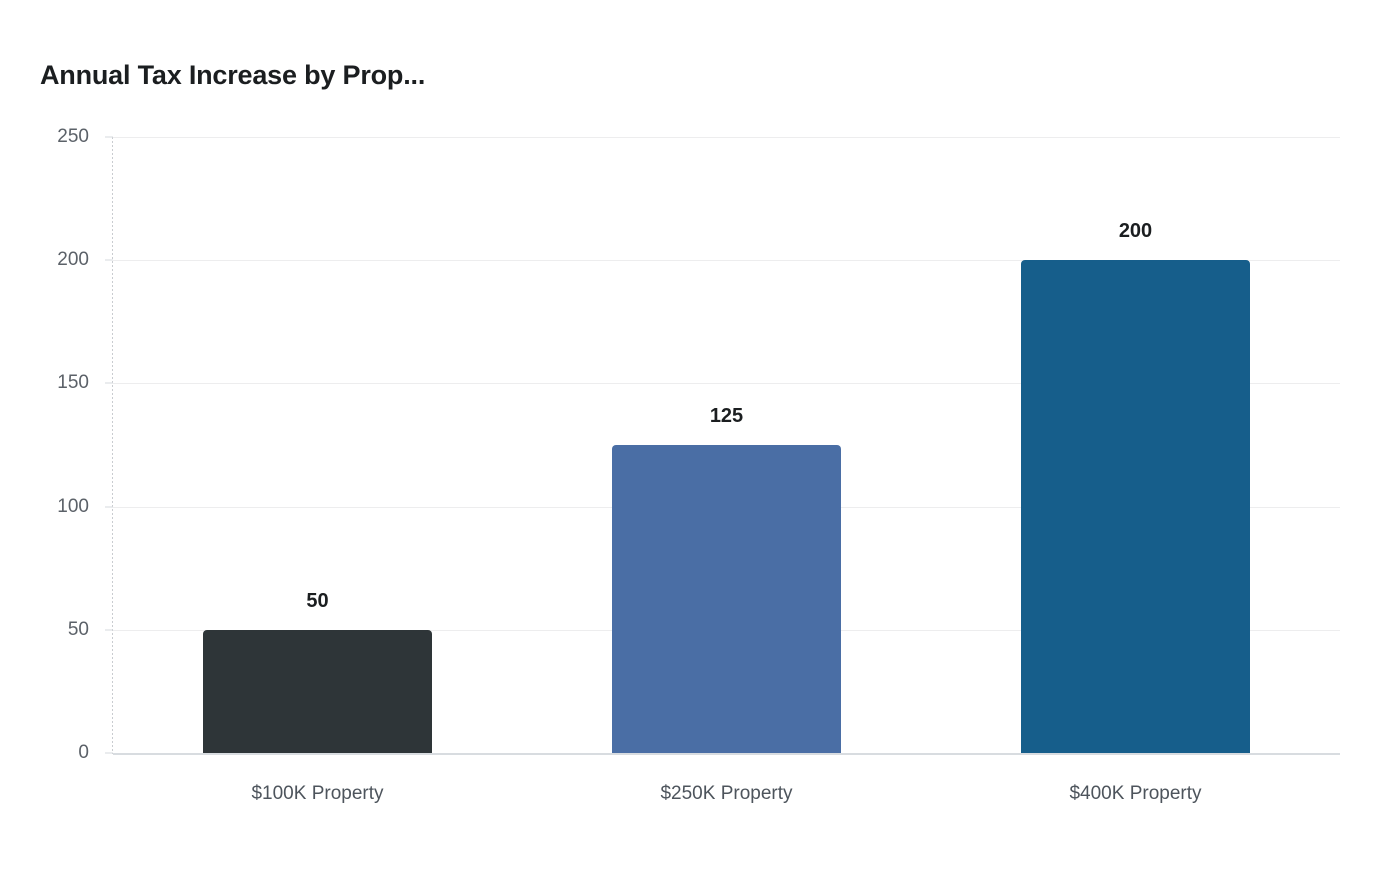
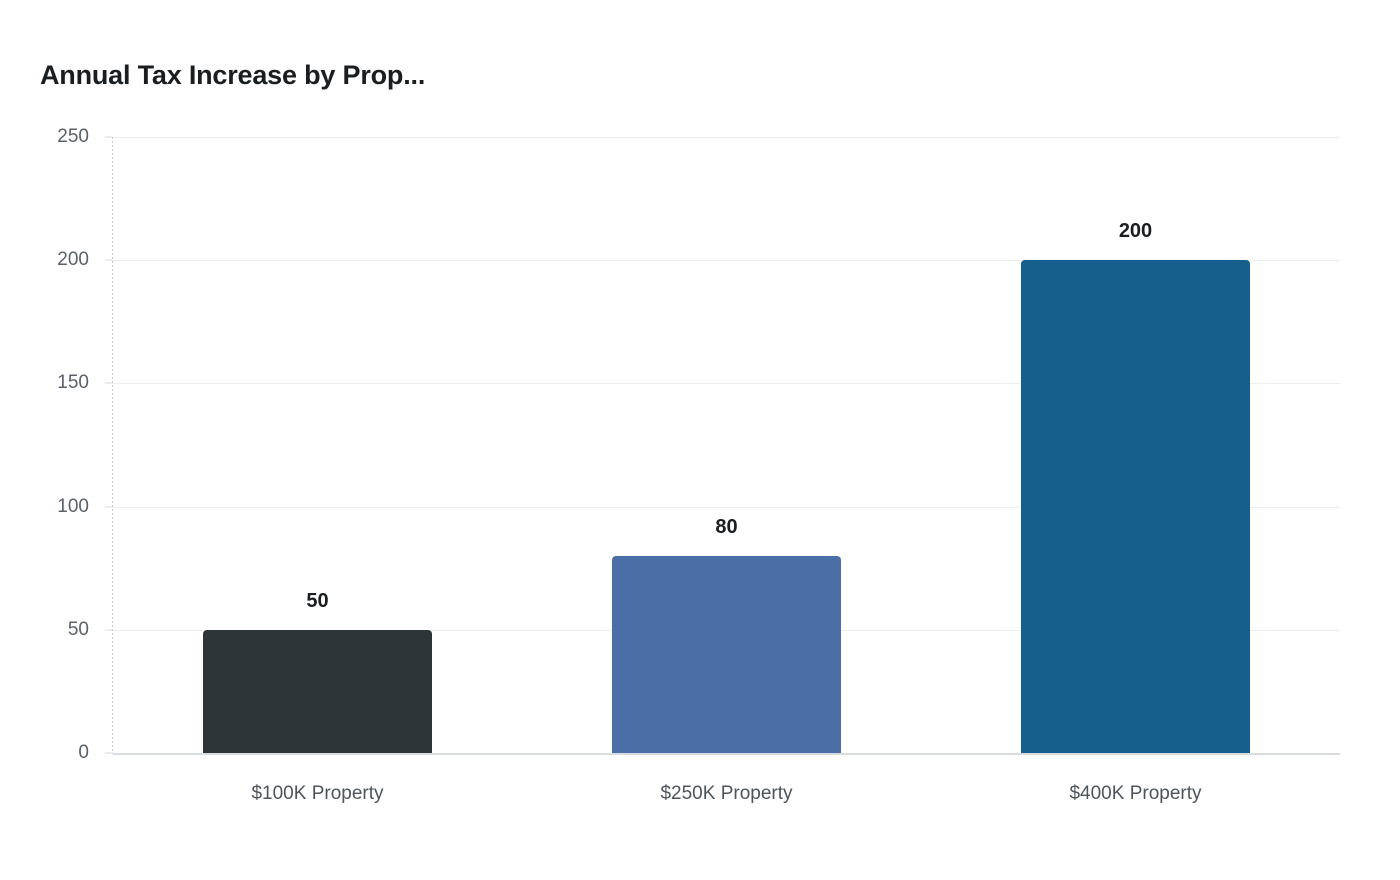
$250K Property: 125 -> 80
